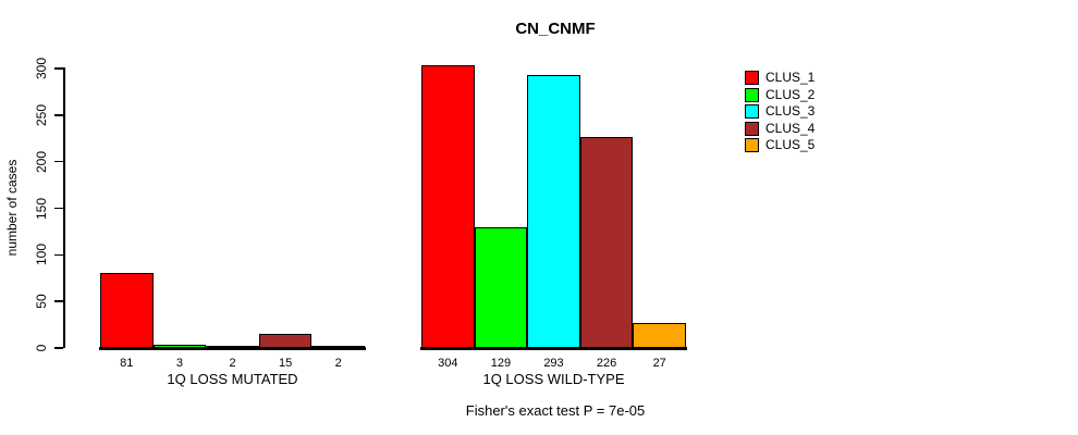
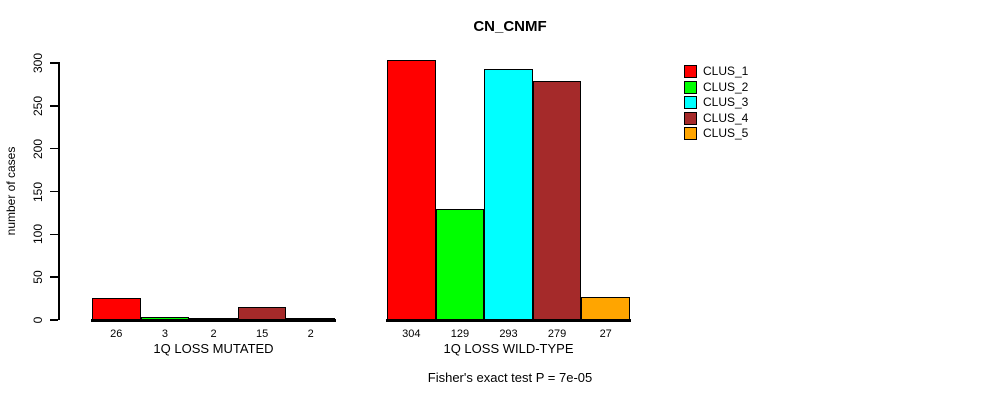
CLUS_1/1Q LOSS MUTATED: 81 -> 26
CLUS_4/1Q LOSS WILD-TYPE: 226 -> 279
